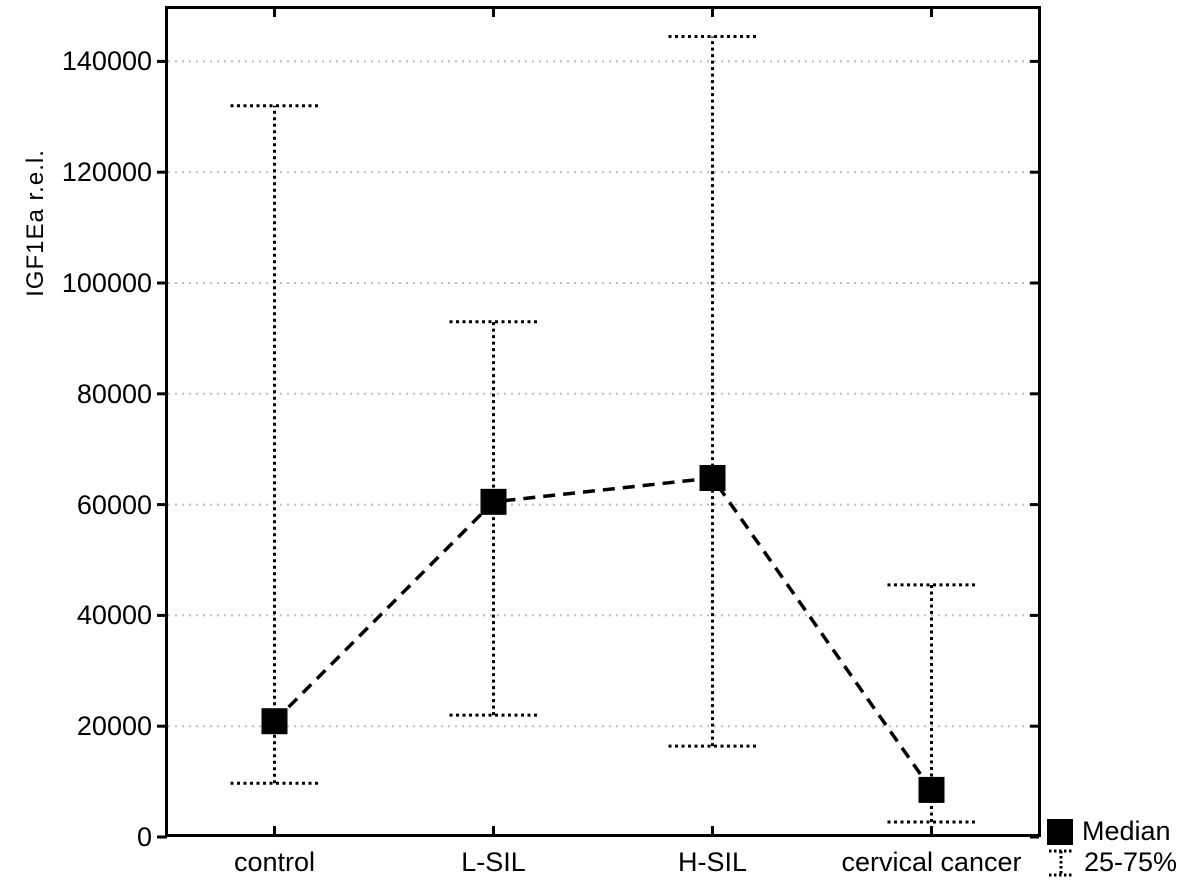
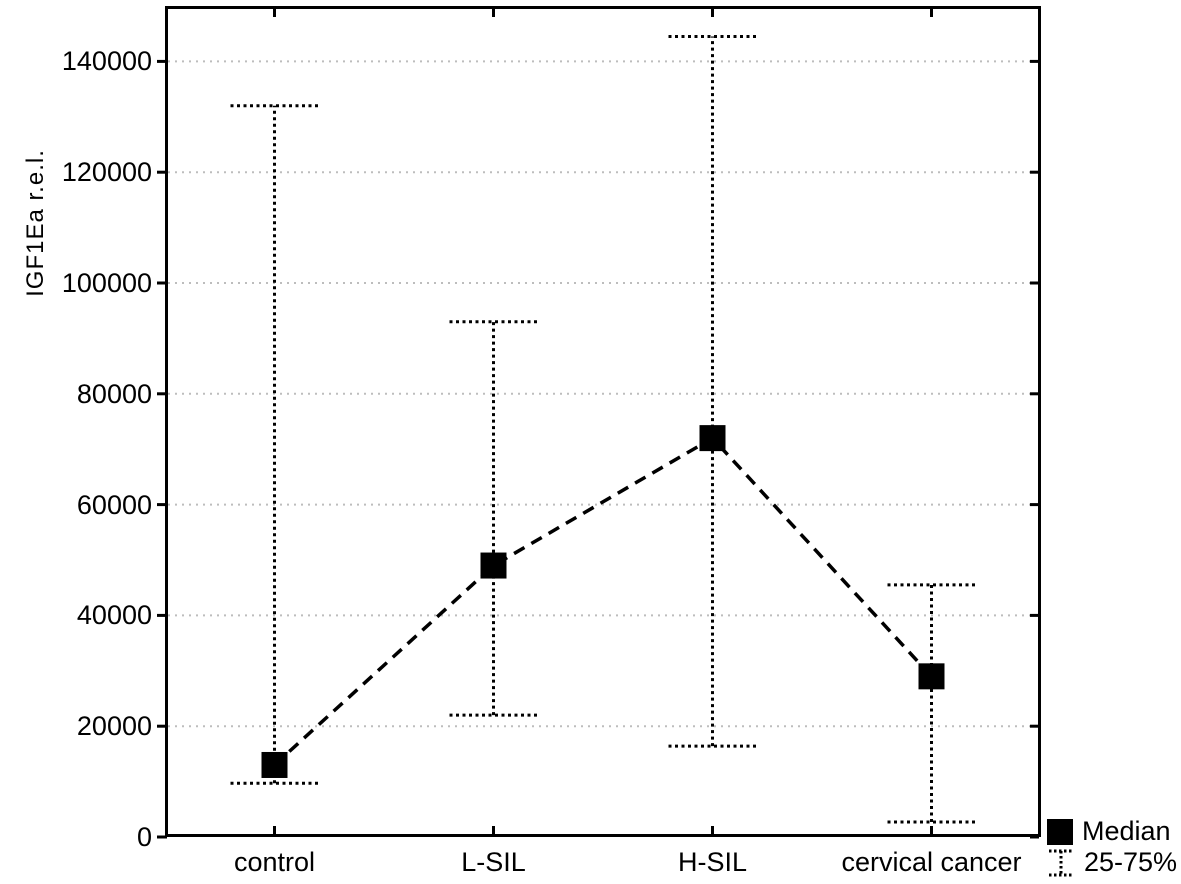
Median/control: 21000 -> 13000
Median/L-SIL: 60000 -> 49000
Median/H-SIL: 65000 -> 72000
Median/cervical cancer: 8000 -> 29000
